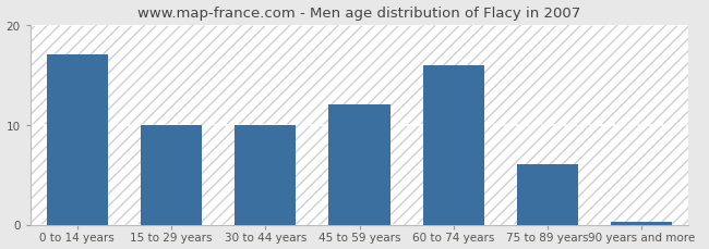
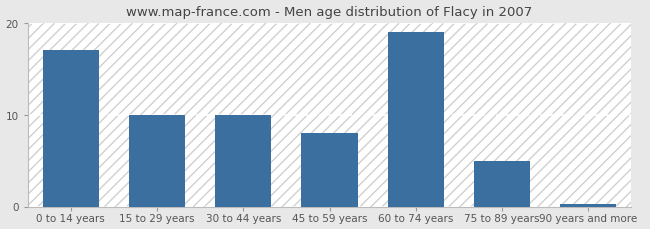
45 to 59 years: 12.0 -> 8.0
60 to 74 years: 16.0 -> 19.0
75 to 89 years: 6.0 -> 5.0
